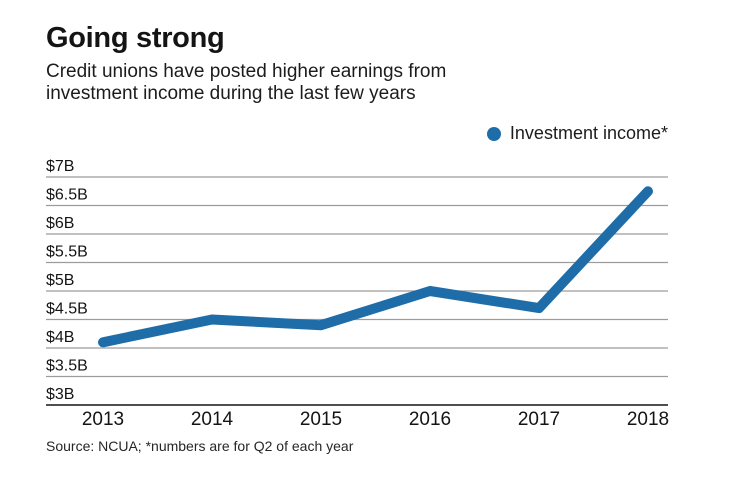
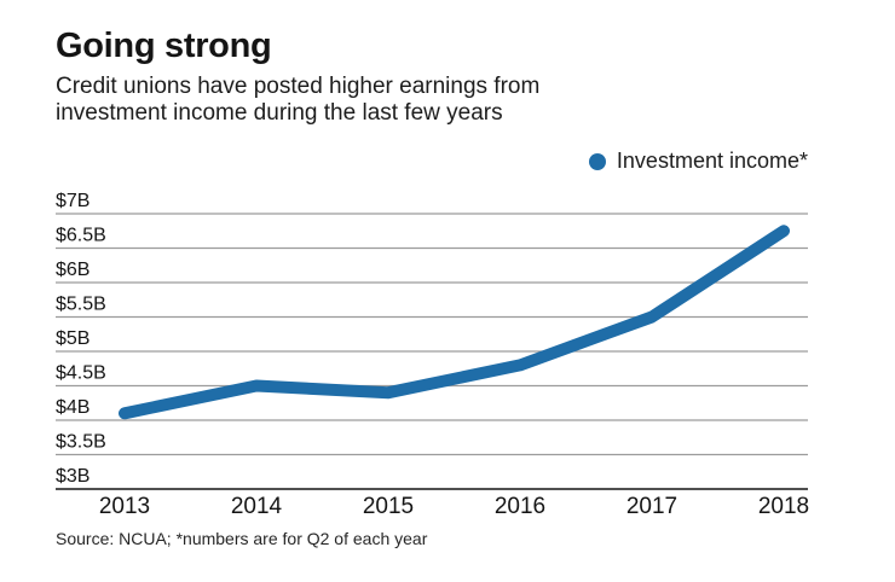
2016: $5.0B -> $4.8B
2017: $4.7B -> $5.5B
